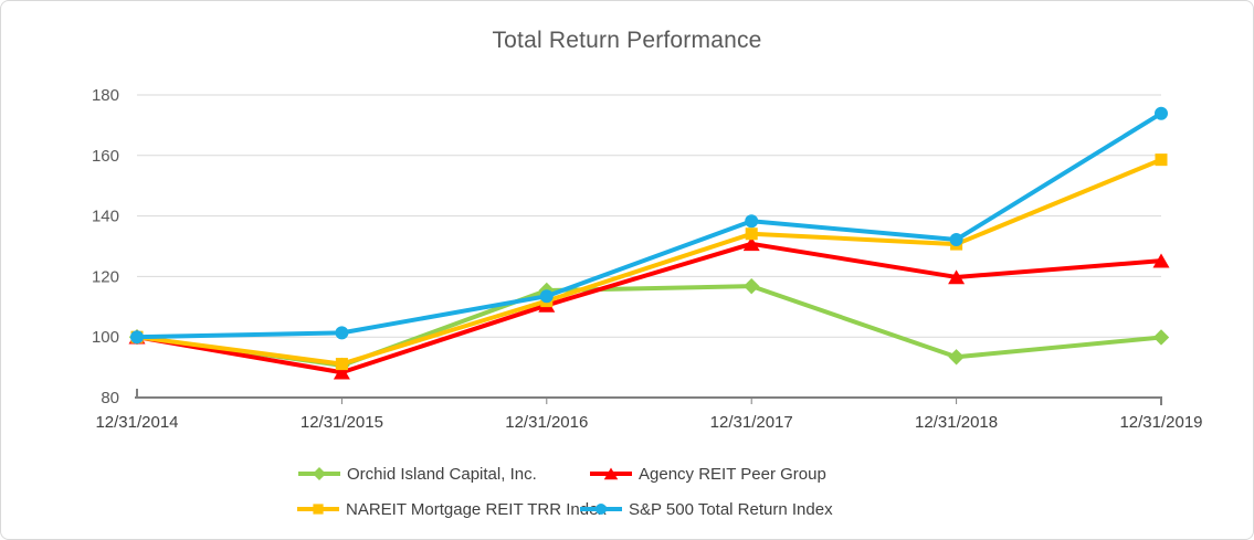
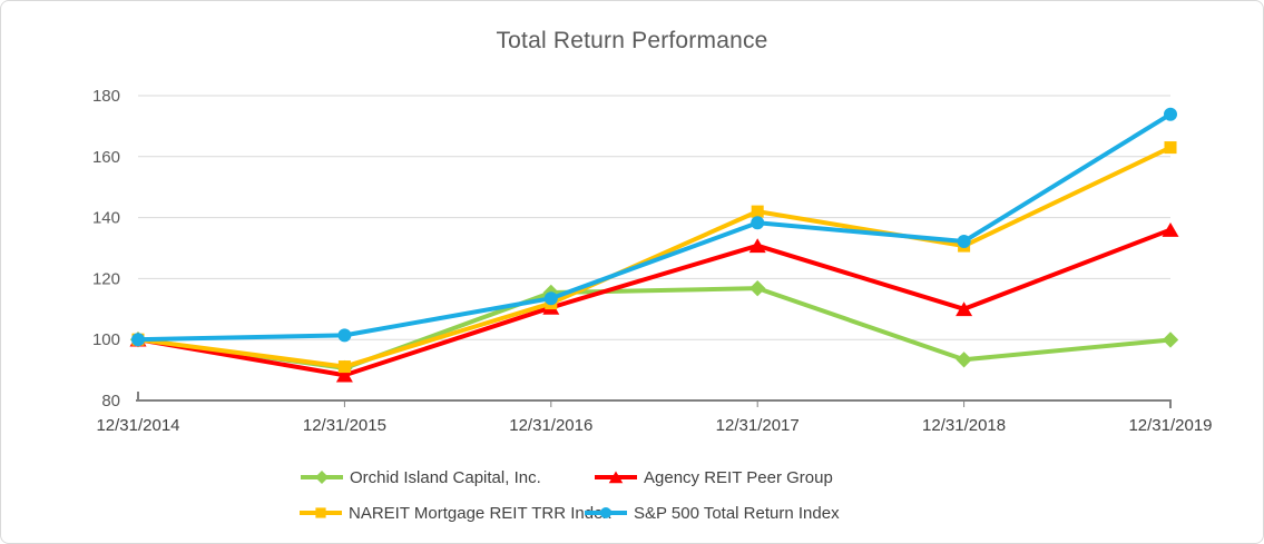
NAREIT Mortgage REIT TRR Index/12/31/2017: 134 -> 142
Agency REIT Peer Group/12/31/2018: 120 -> 110
Agency REIT Peer Group/12/31/2019: 125 -> 136
NAREIT Mortgage REIT TRR Index/12/31/2019: 159 -> 163
